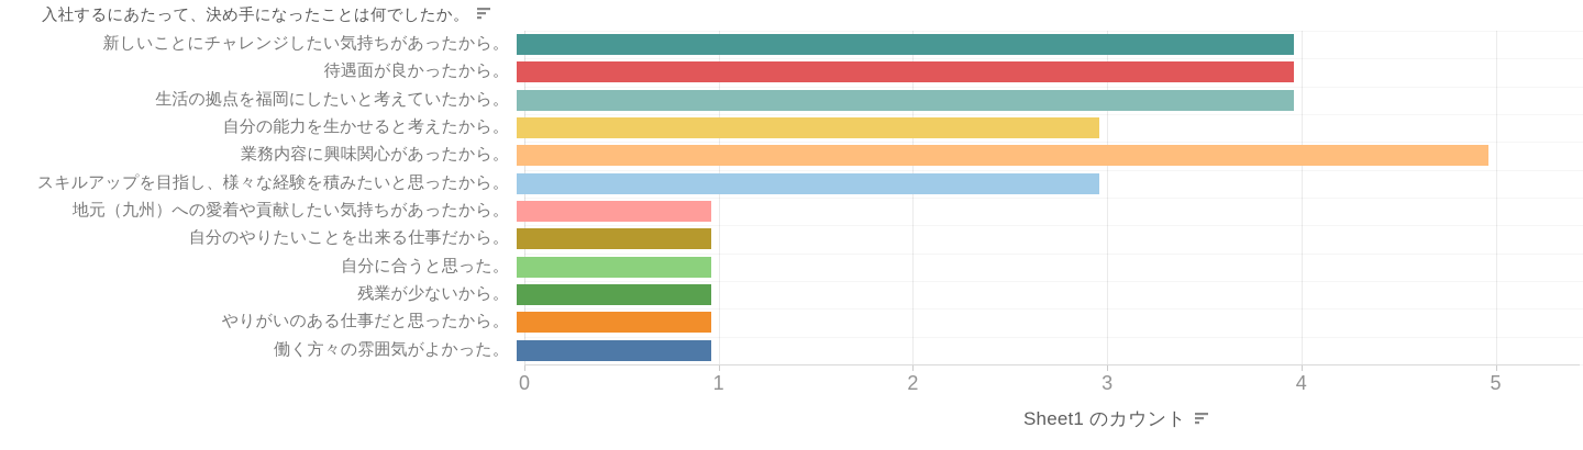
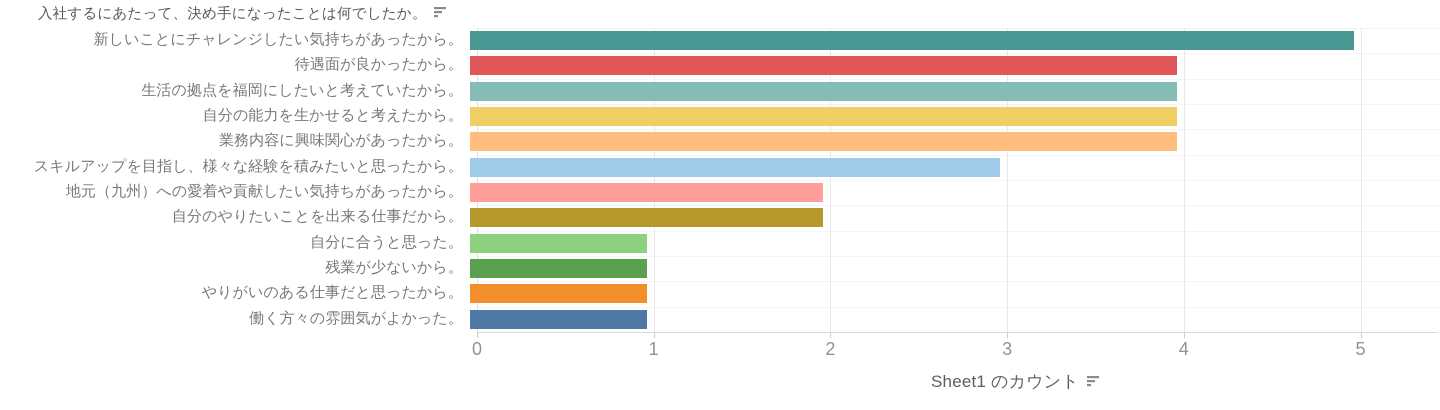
新しいことにチャレンジしたい気持ちがあったから。: 4 -> 5
自分の能力を生かせると考えたから。: 3 -> 4
業務内容に興味関心があったから。: 5 -> 4
地元（九州）への愛着や貢献したい気持ちがあったから。: 1 -> 2
自分のやりたいことを出来る仕事だから。: 1 -> 2
